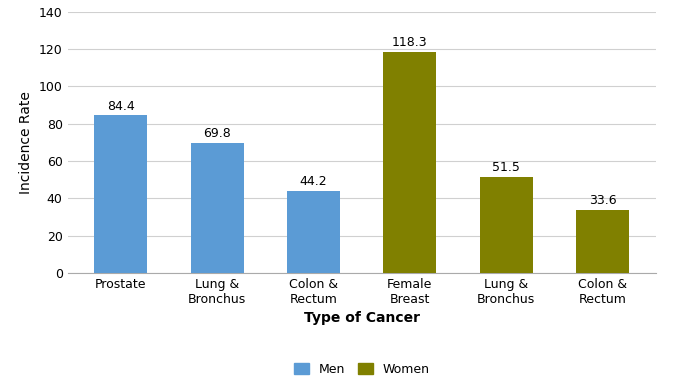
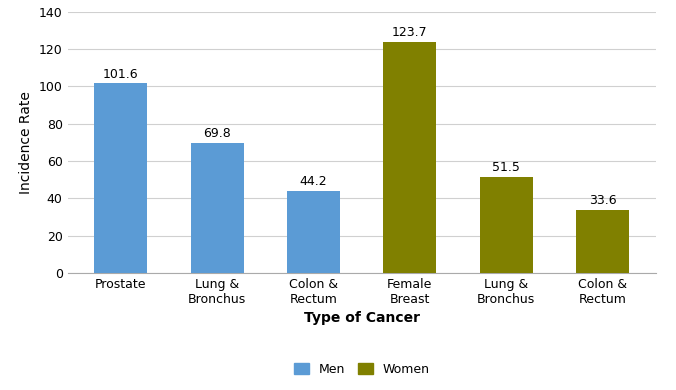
Prostate: 84.4 -> 101.6
Female Breast: 118.3 -> 123.7
